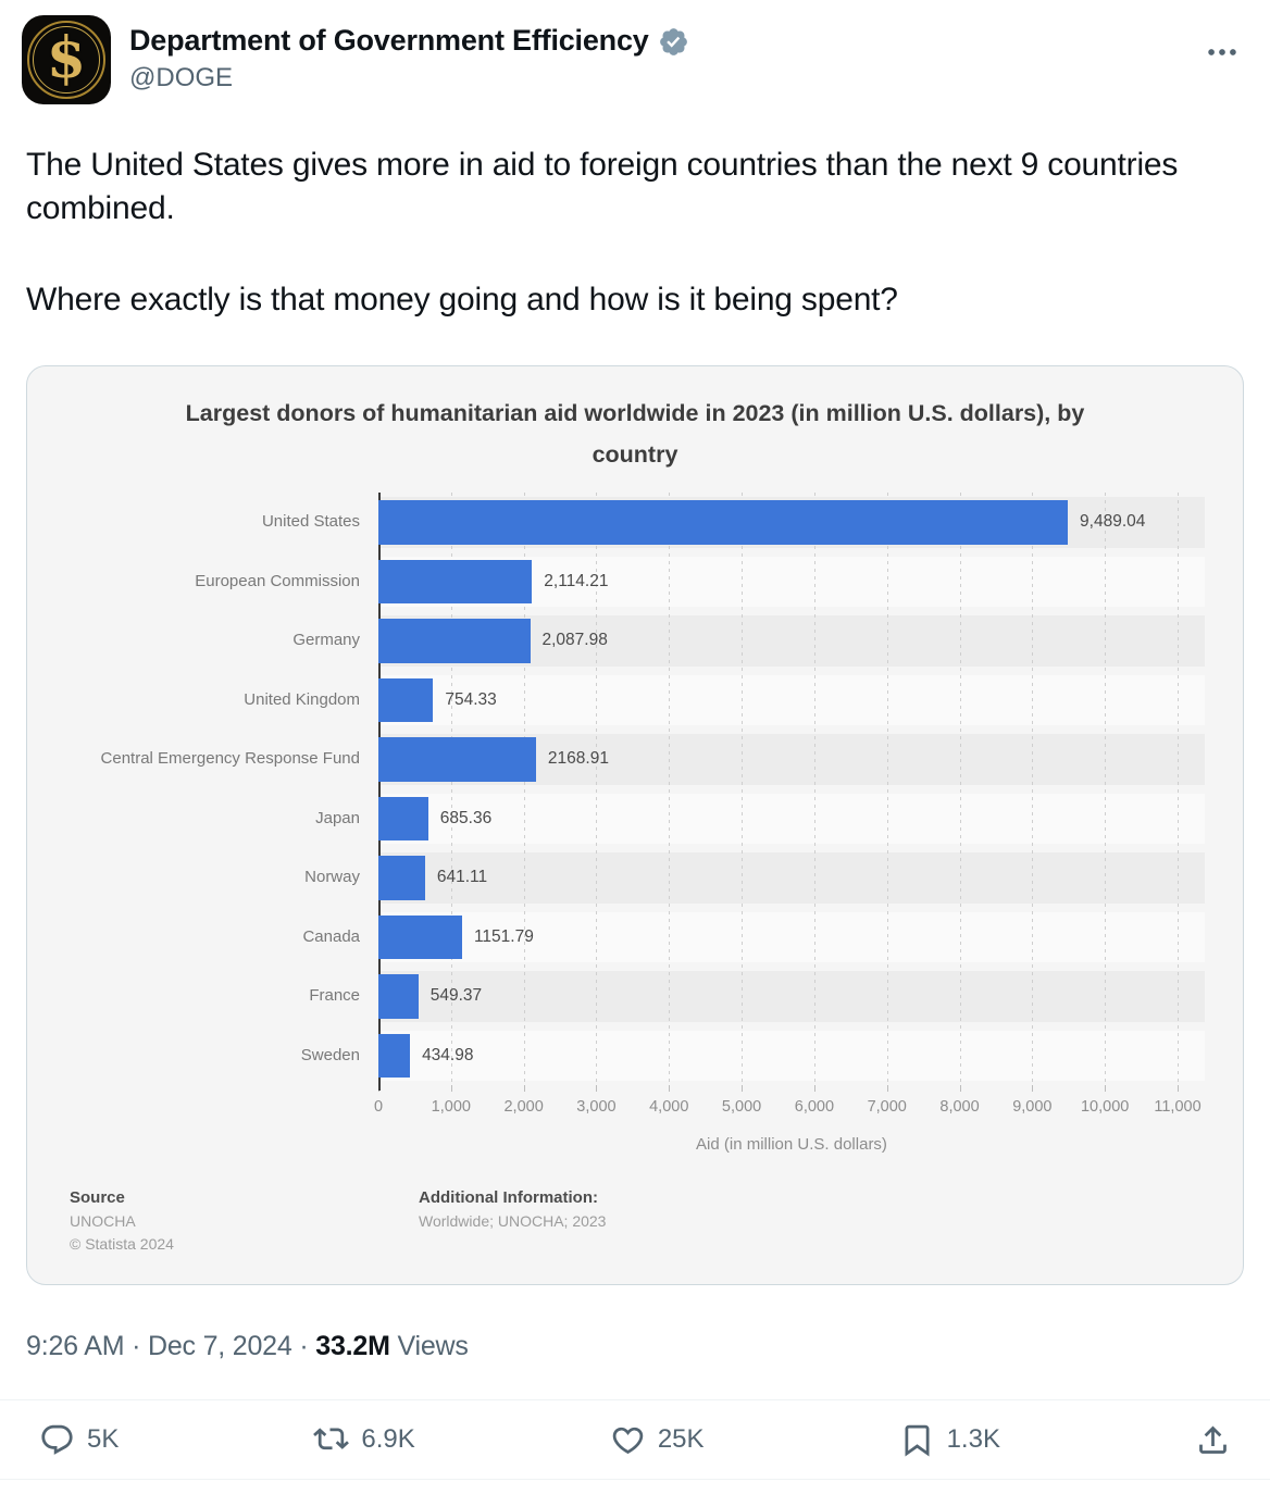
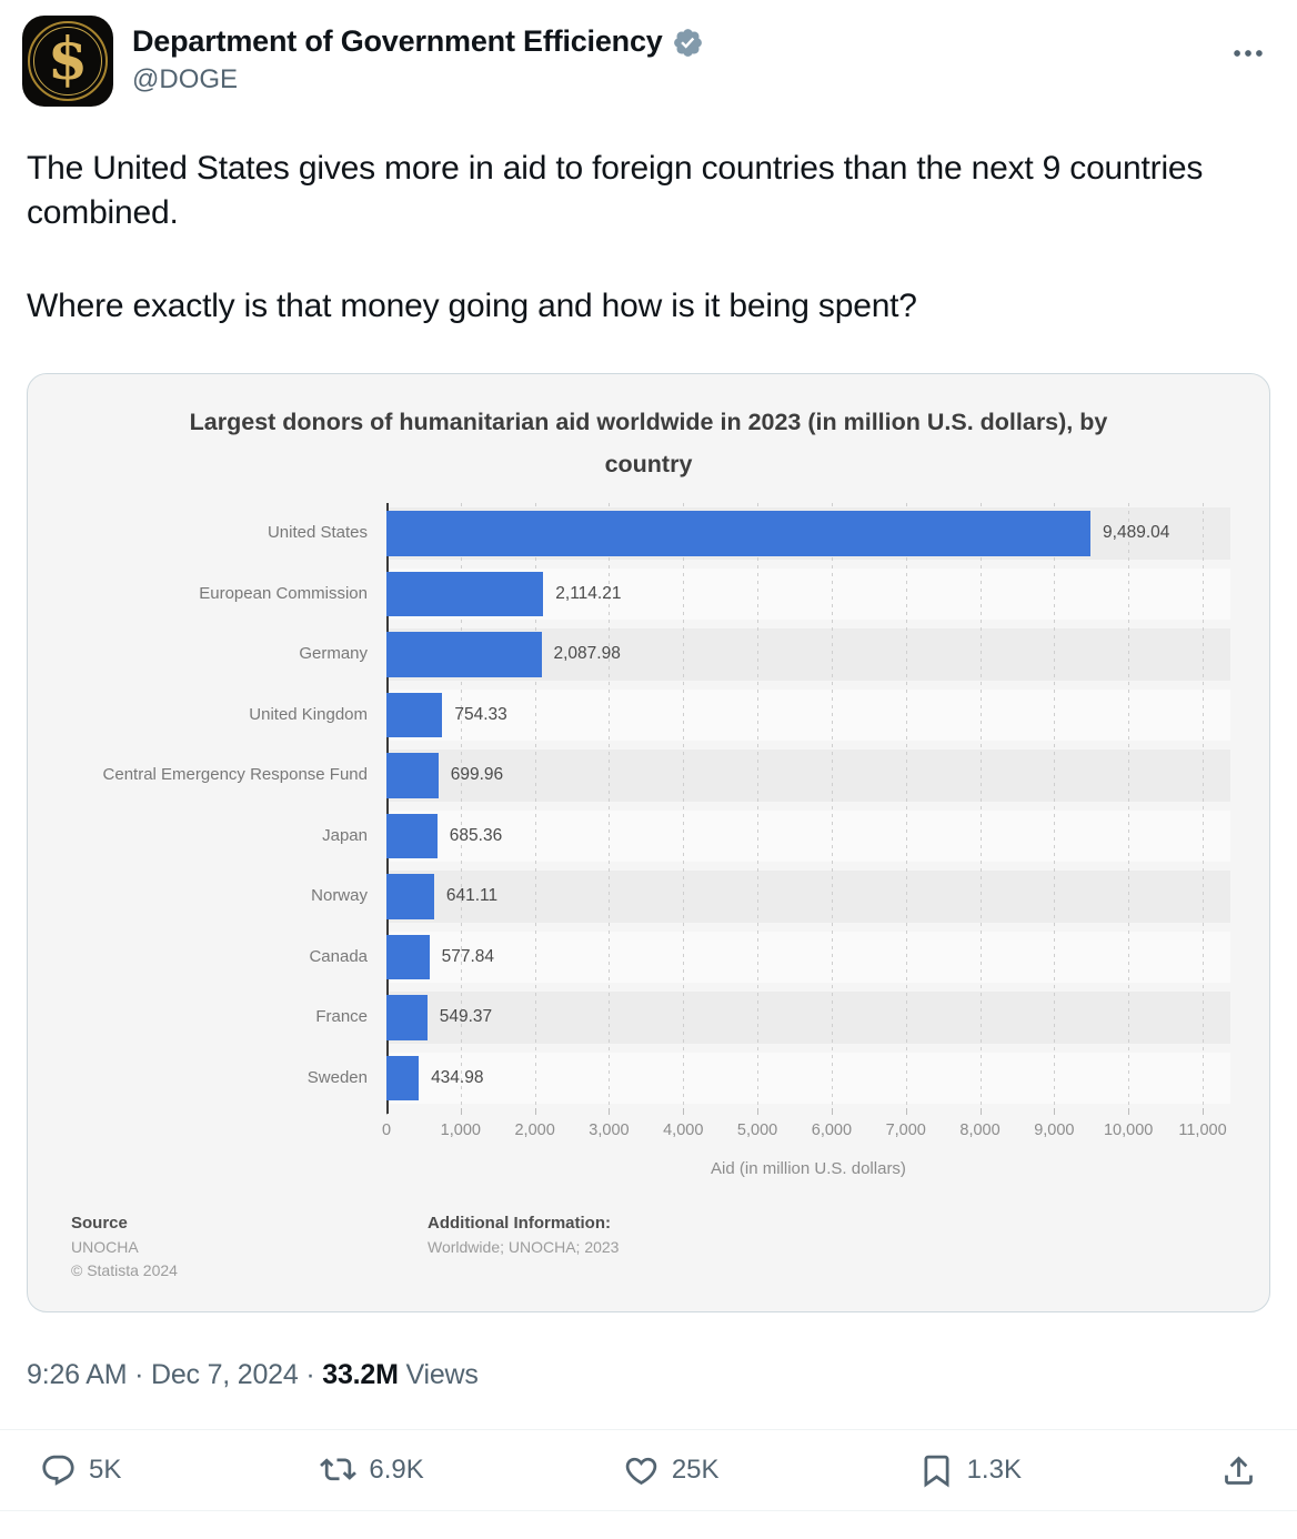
Central Emergency Response Fund: 2168.91 -> 699.96
Canada: 1151.79 -> 577.84
